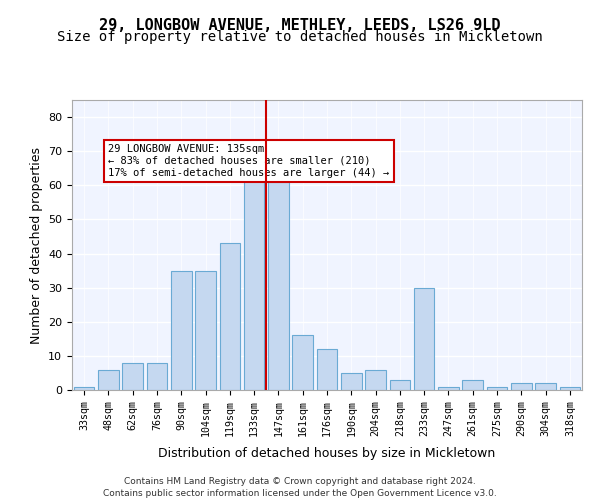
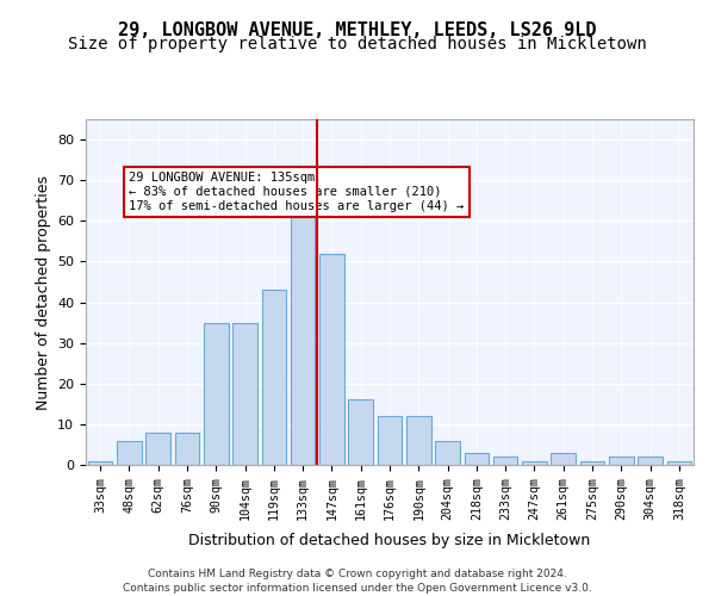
147sqm: 61 -> 52
190sqm: 5 -> 12
233sqm: 30 -> 2
